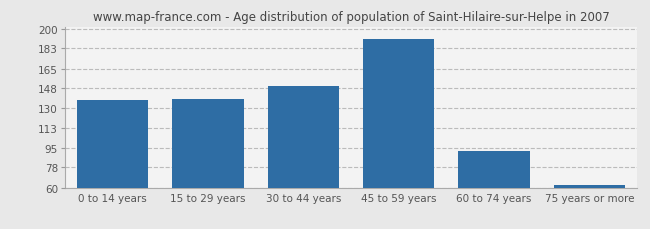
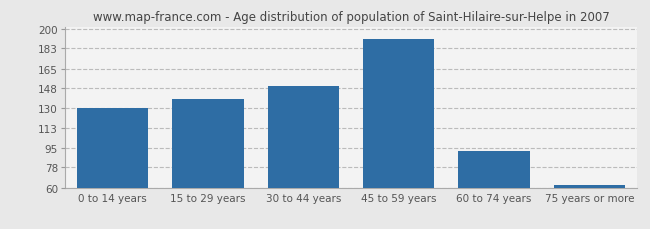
0 to 14 years: 137 -> 130
